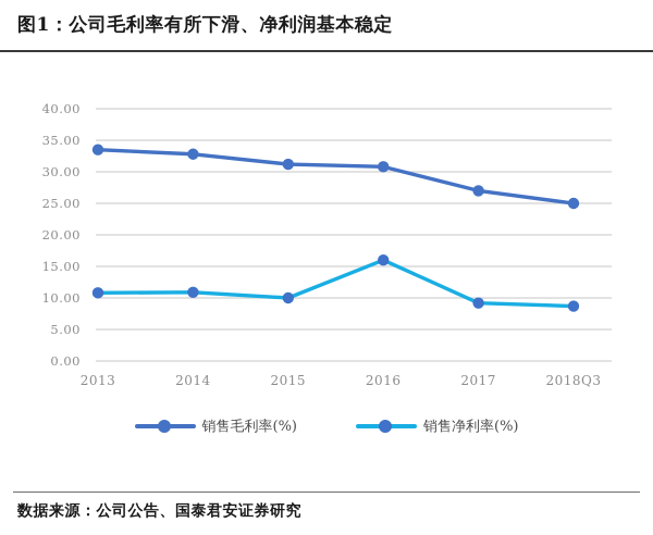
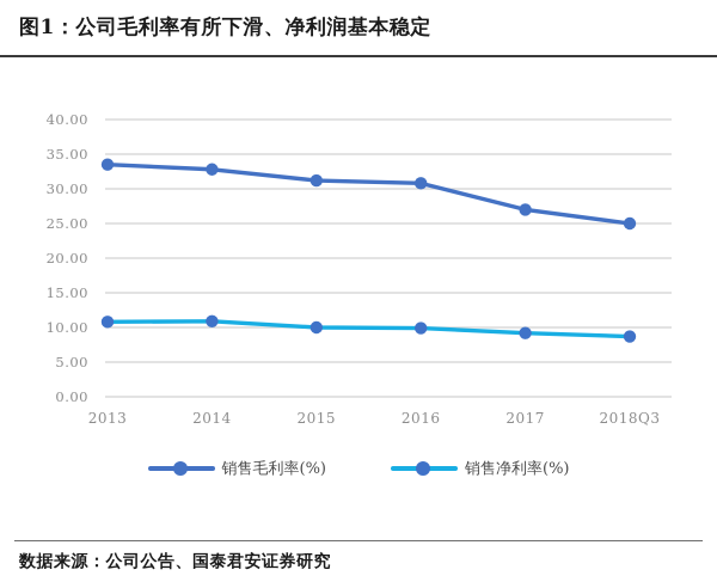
销售净利率(%)/2016: 16 -> 10
